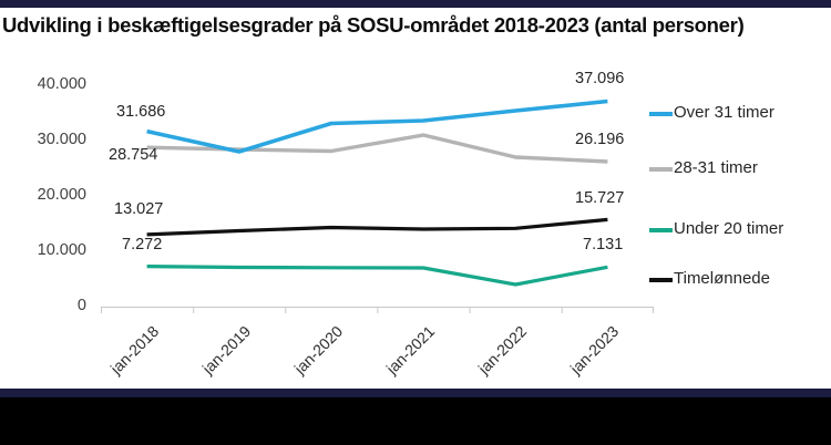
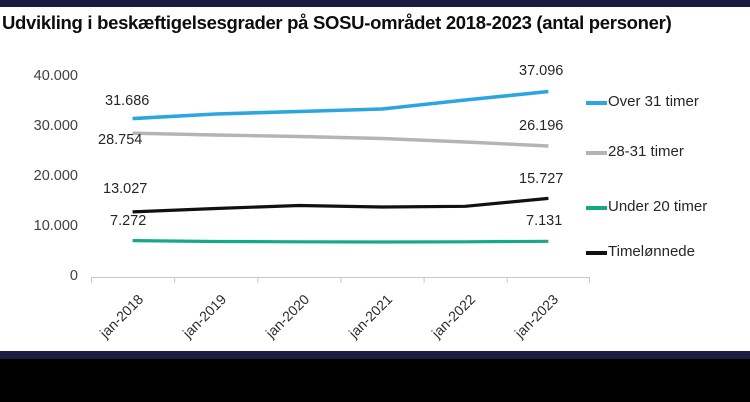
Over 31 timer/jan-2019: 28000 -> 33000
28-31 timer/jan-2021: 31000 -> 28000
Under 20 timer/jan-2022: 4000 -> 7000
